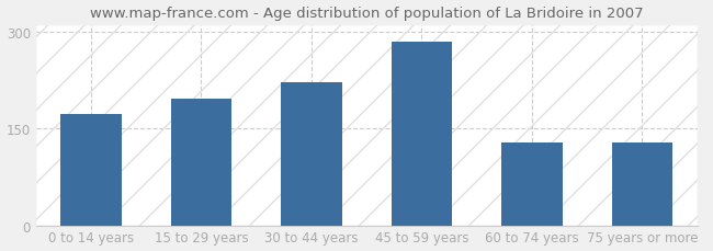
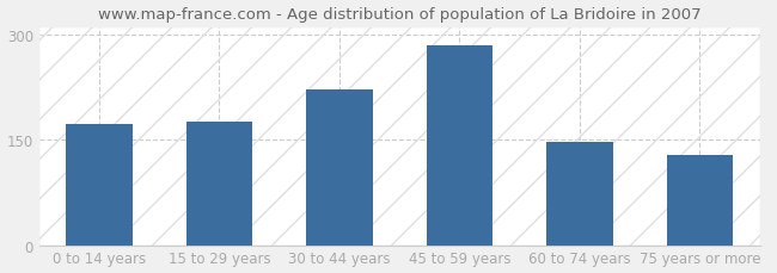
15 to 29 years: 196 -> 176
60 to 74 years: 128 -> 147
